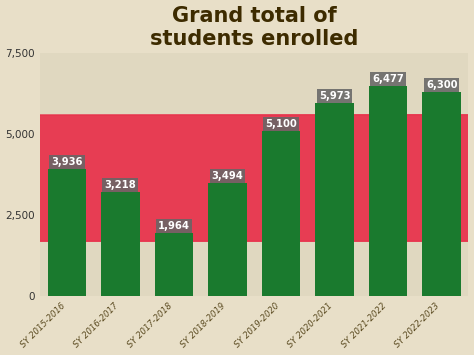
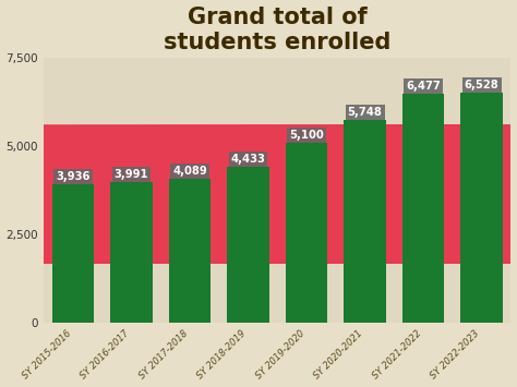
SY 2016-2017: 3,218 -> 3,991
SY 2017-2018: 1,964 -> 4,089
SY 2018-2019: 3,494 -> 4,433
SY 2020-2021: 5,973 -> 5,748
SY 2022-2023: 6,300 -> 6,528
